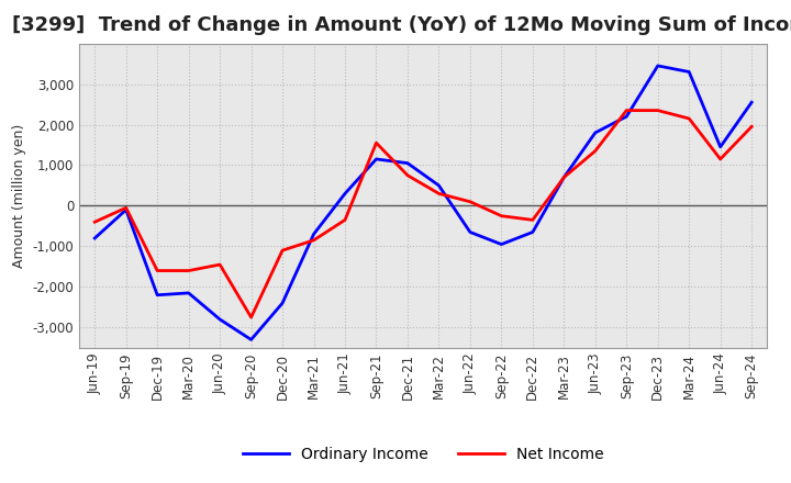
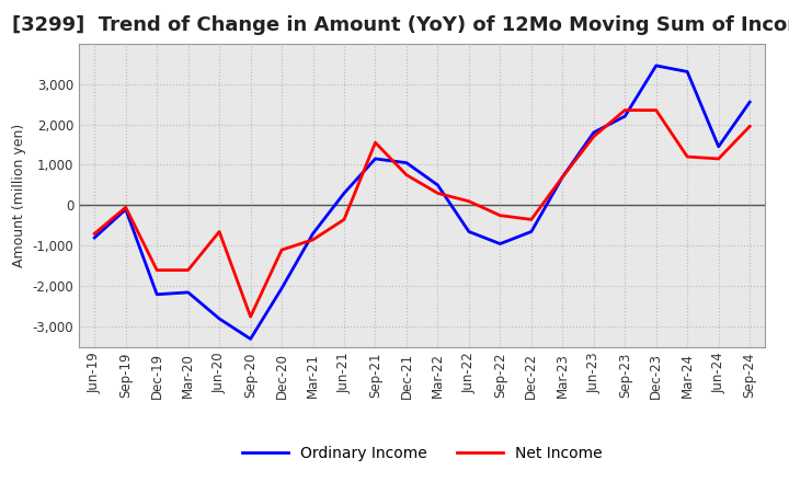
Net Income/Jun-19: -400 -> -700
Net Income/Jun-20: -1,450 -> -650
Ordinary Income/Dec-20: -2,400 -> -2,050
Net Income/Jun-23: 1,350 -> 1,700
Net Income/Mar-24: 2,150 -> 1,200
